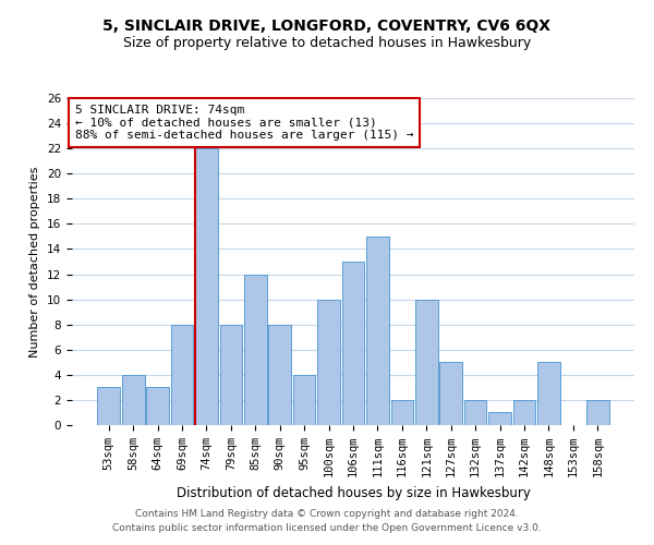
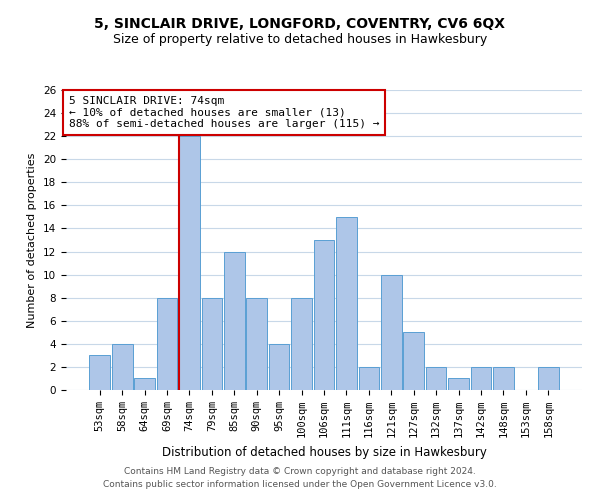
64sqm: 3 -> 1
100sqm: 10 -> 8
148sqm: 5 -> 2
